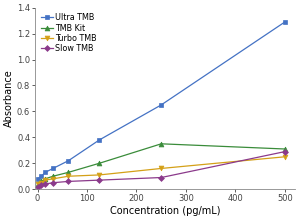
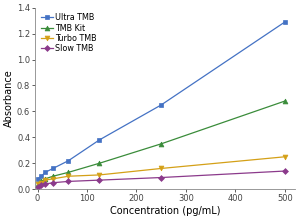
TMB Kit/500: 0.31 -> 0.68
Slow TMB/500: 0.29 -> 0.14
